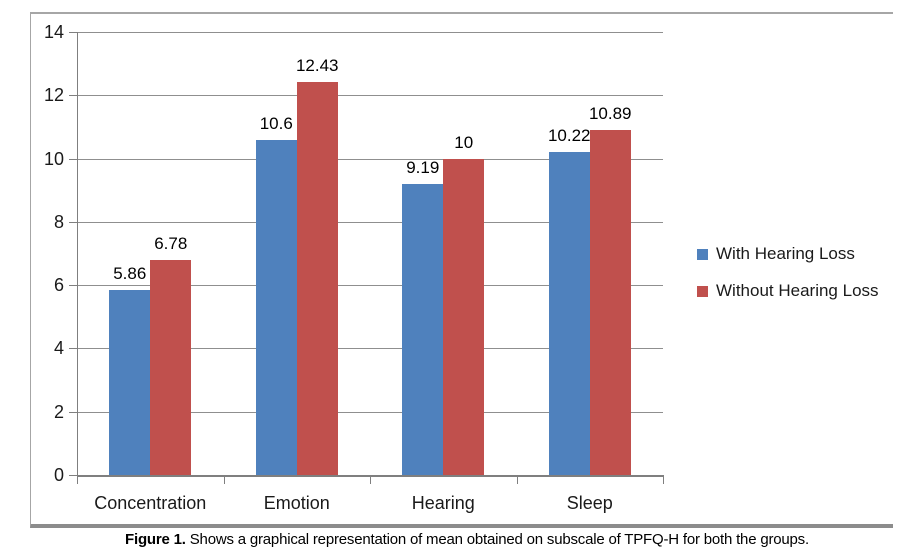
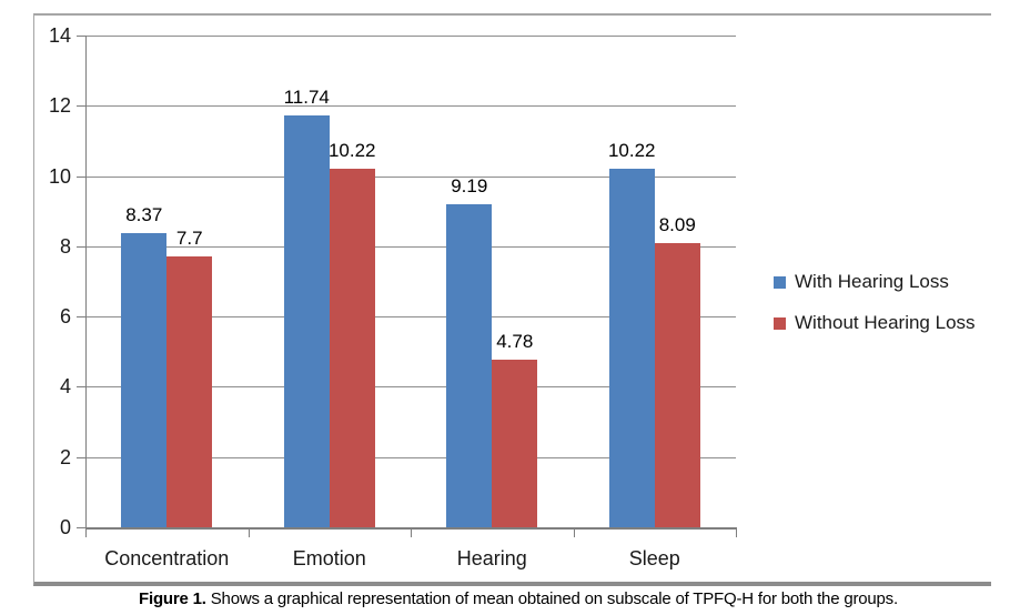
With Hearing Loss/Concentration: 5.86 -> 8.37
Without Hearing Loss/Concentration: 6.78 -> 7.7
With Hearing Loss/Emotion: 10.6 -> 11.74
Without Hearing Loss/Emotion: 12.43 -> 10.22
Without Hearing Loss/Hearing: 10 -> 4.78
Without Hearing Loss/Sleep: 10.89 -> 8.09
